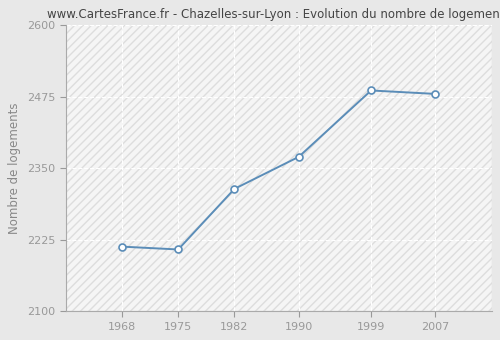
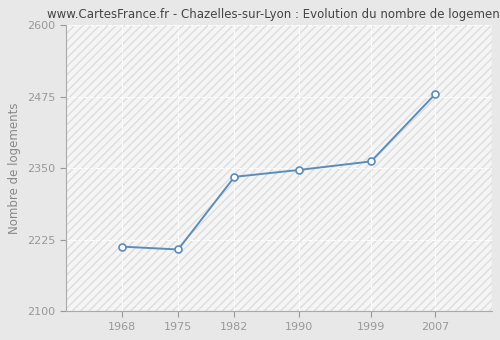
1982: 2314 -> 2335
1990: 2370 -> 2347
1999: 2486 -> 2362
